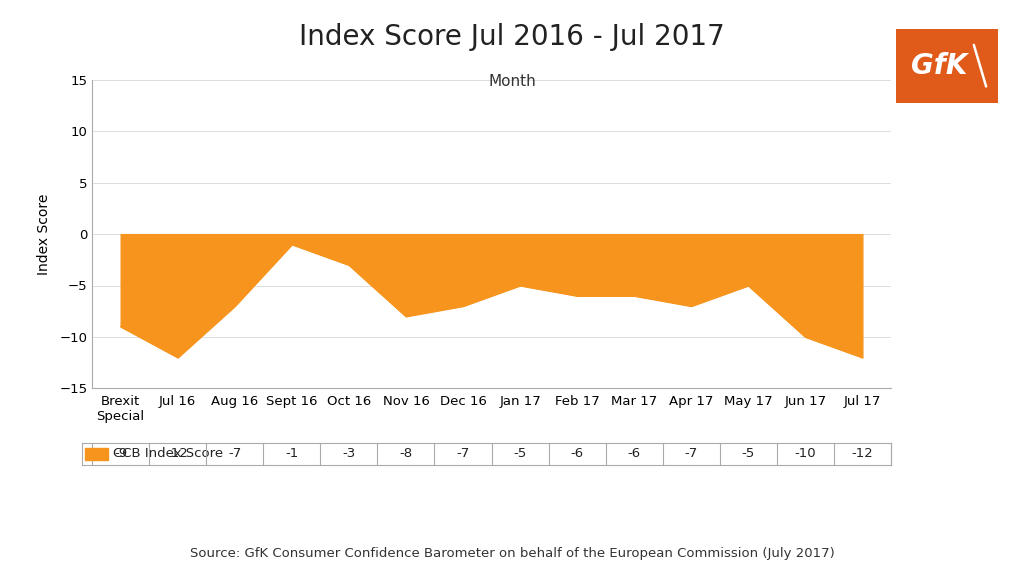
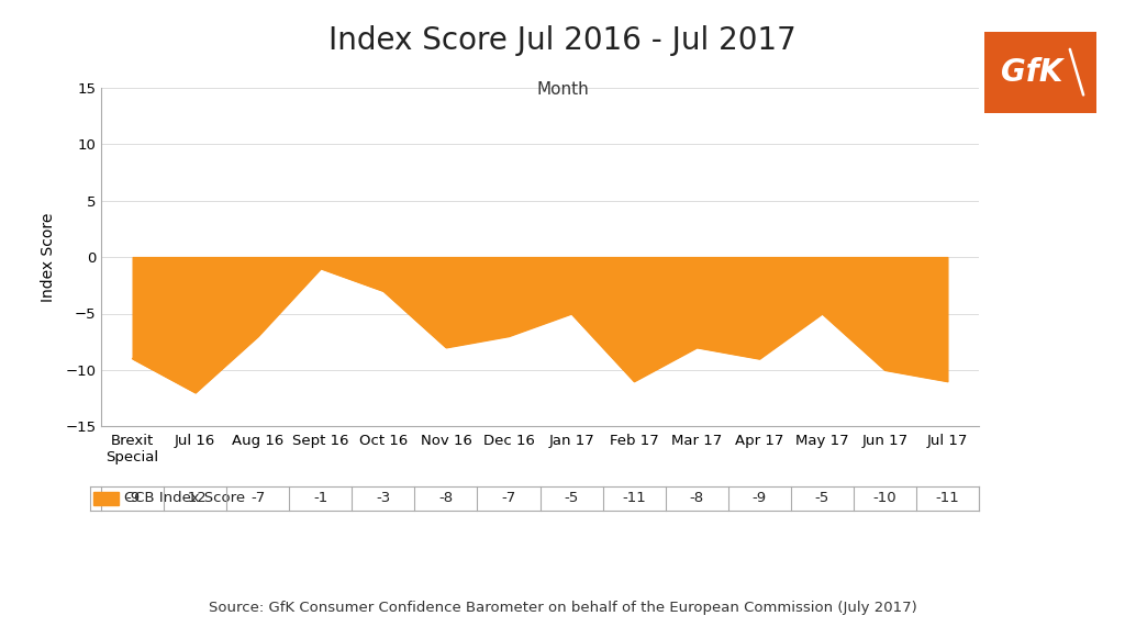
Feb 17: -6 -> -11
Mar 17: -6 -> -8
Apr 17: -7 -> -9
Jul 17: -12 -> -11
